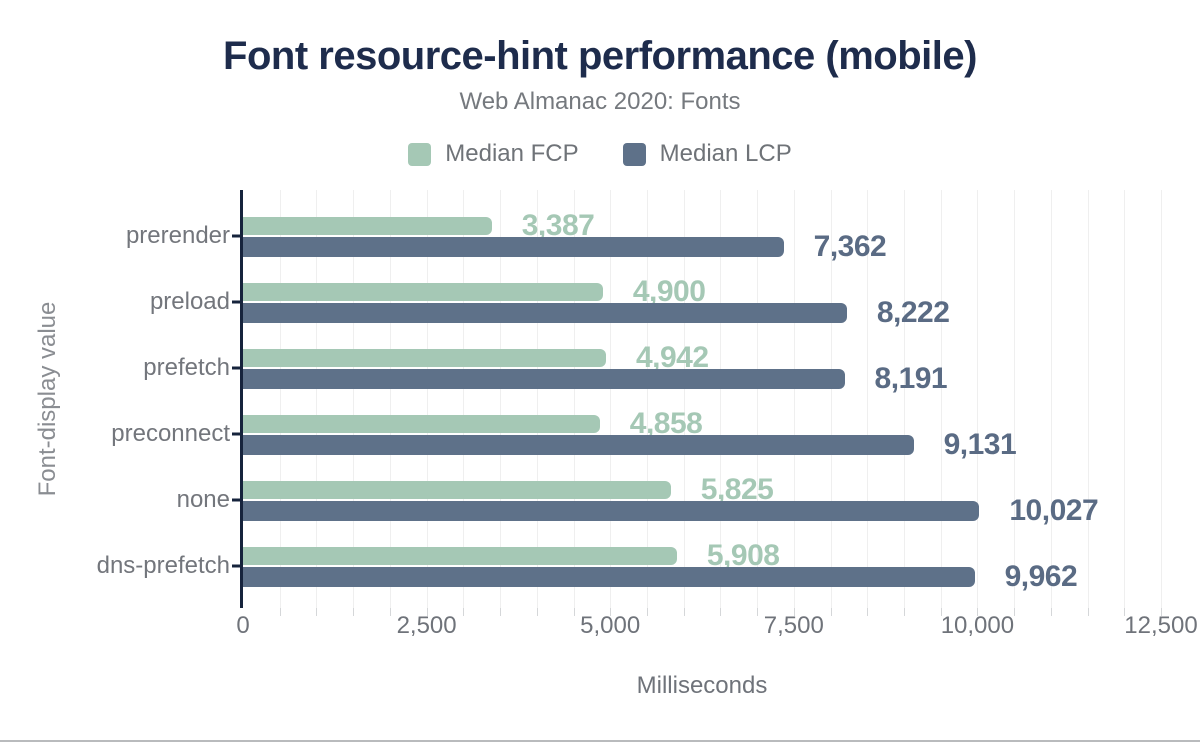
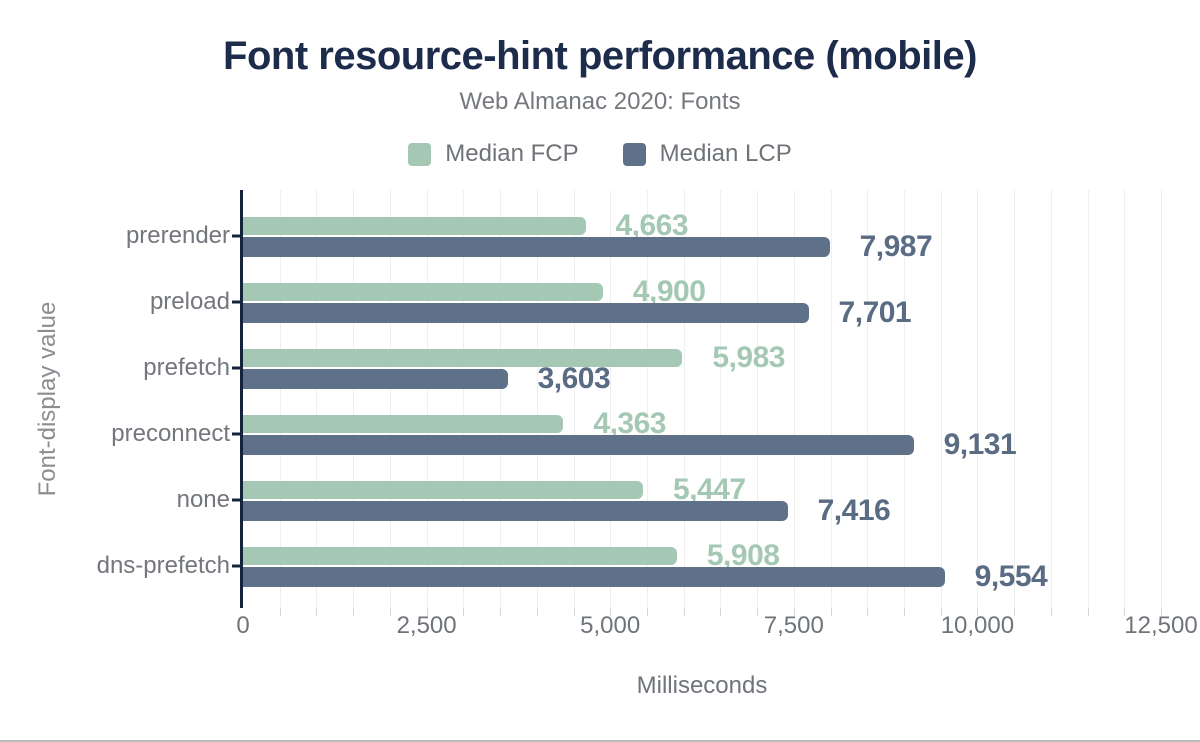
Median FCP/prerender: 3,387 -> 4,663
Median LCP/prerender: 7,362 -> 7,987
Median LCP/preload: 8,222 -> 7,701
Median FCP/prefetch: 4,942 -> 5,983
Median LCP/prefetch: 8,191 -> 3,603
Median FCP/preconnect: 4,858 -> 4,363
Median FCP/none: 5,825 -> 5,447
Median LCP/none: 10,027 -> 7,416
Median LCP/dns-prefetch: 9,962 -> 9,554
